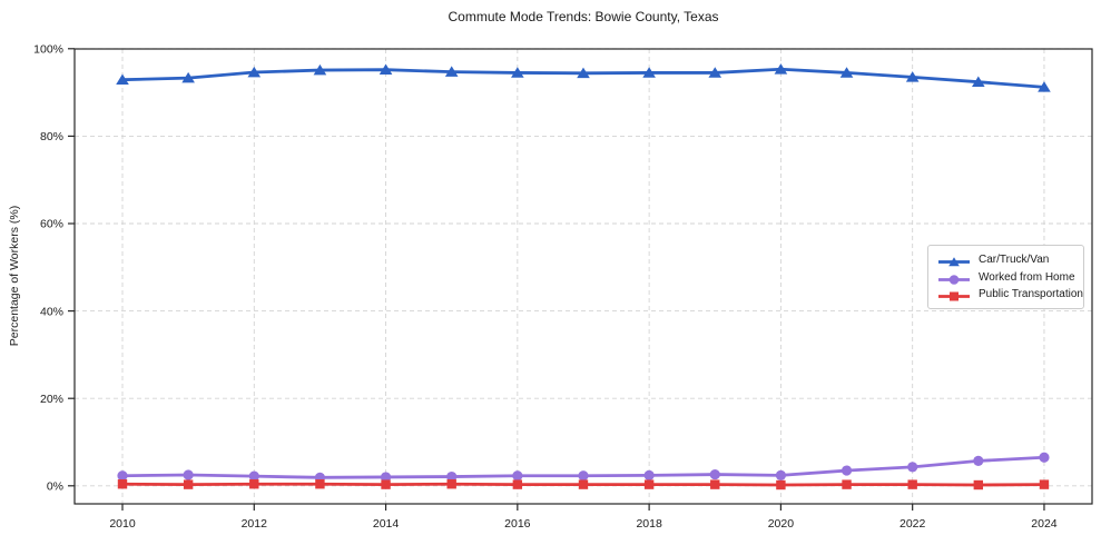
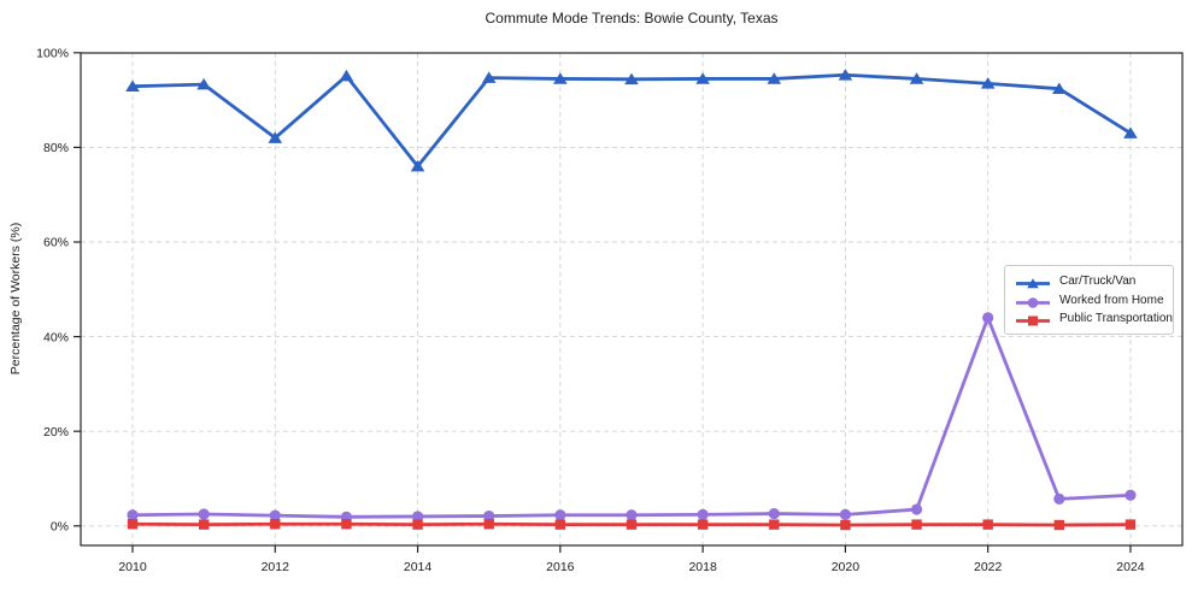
Car/Truck/Van/2012: 95% -> 82%
Car/Truck/Van/2014: 95% -> 76%
Worked from Home/2022: 4% -> 44%
Car/Truck/Van/2024: 91% -> 83%
